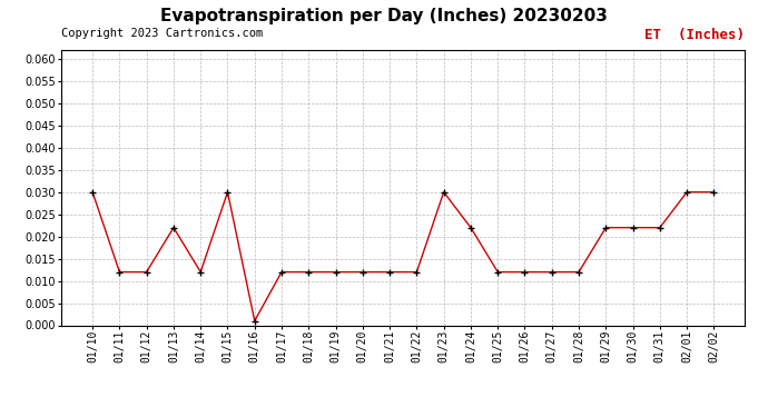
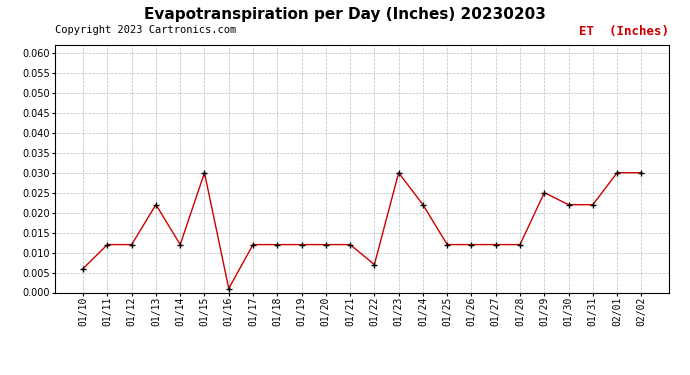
01/10: 0.030 -> 0.006
01/22: 0.012 -> 0.007
01/29: 0.022 -> 0.025
